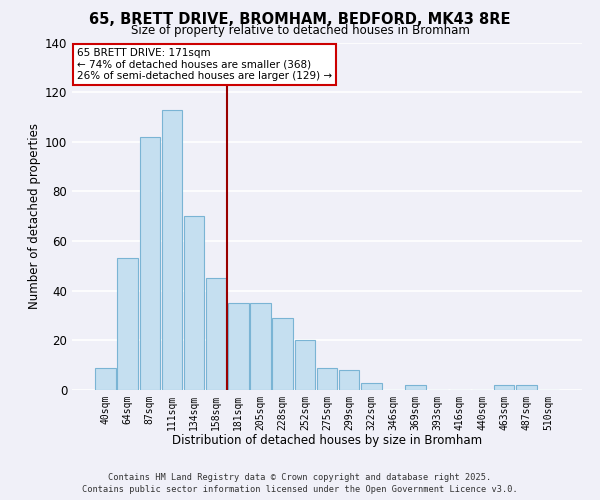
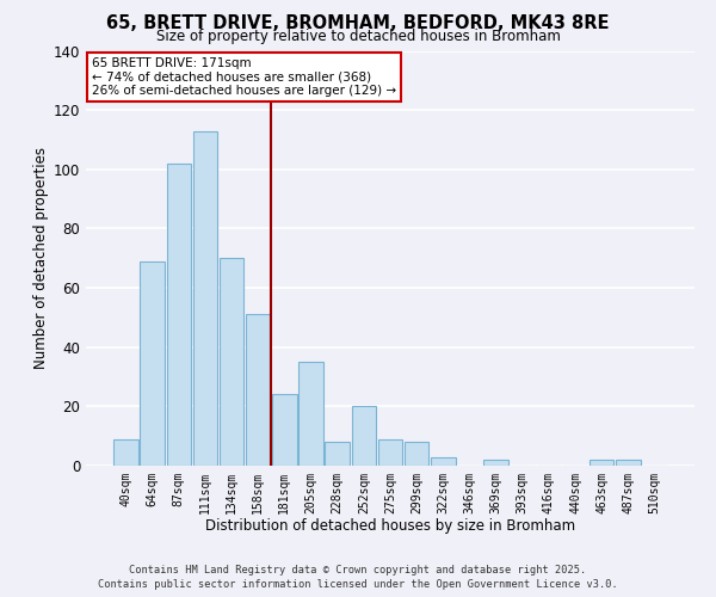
64sqm: 53 -> 69
158sqm: 45 -> 51
181sqm: 35 -> 24
228sqm: 29 -> 8
